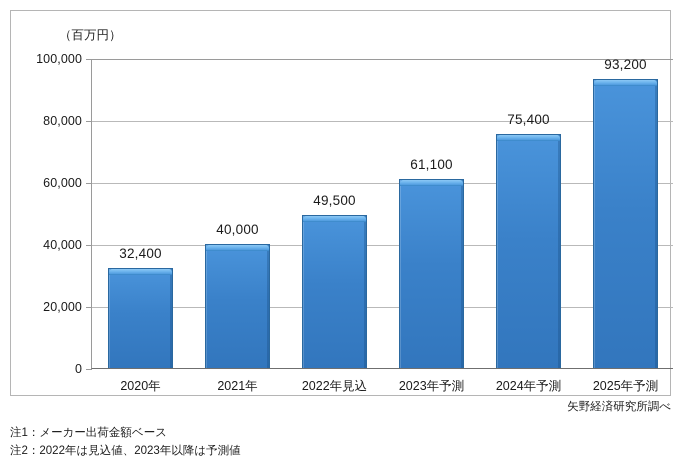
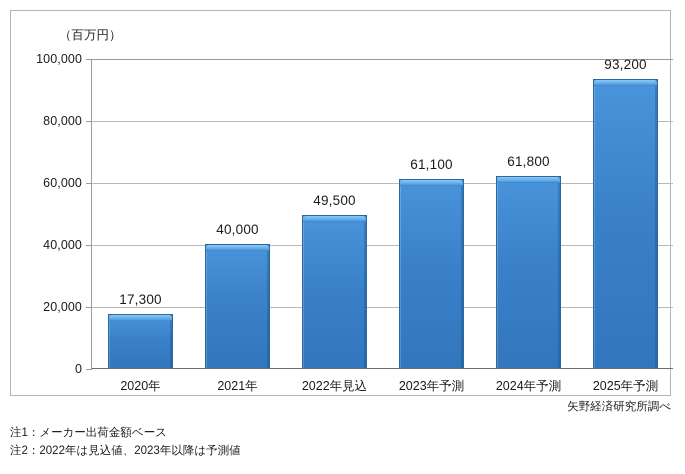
2020年: 32,400 -> 17,300
2024年予測: 75,400 -> 61,800
